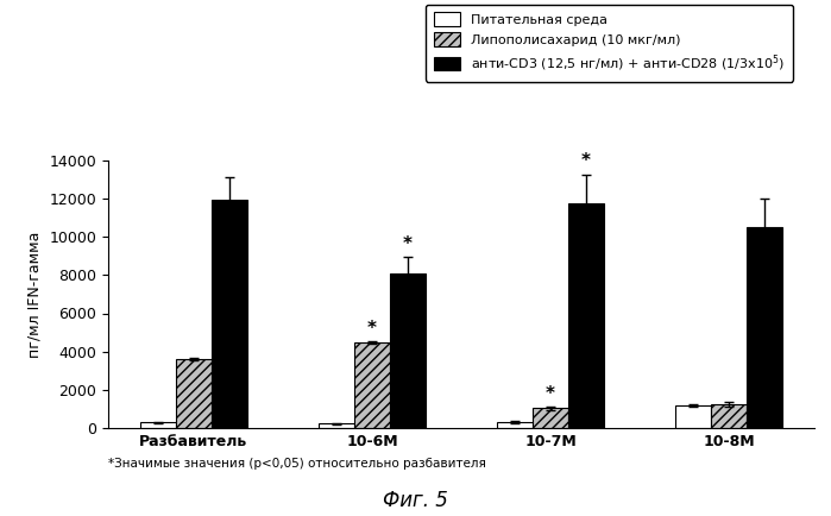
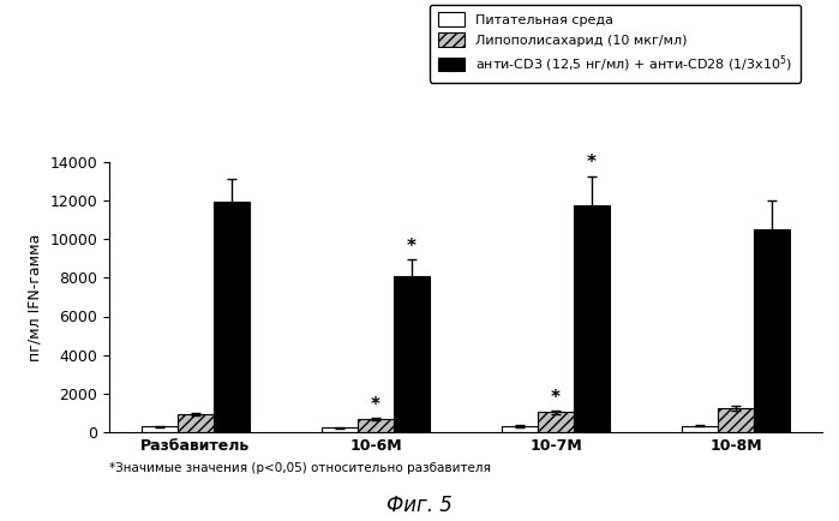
Липополисахарид (10 мкг/мл)/Разбавитель: 3600 -> 1000
Липополисахарид (10 мкг/мл)/10-6М: 4500 -> 700
Питательная среда/10-8М: 1200 -> 400
